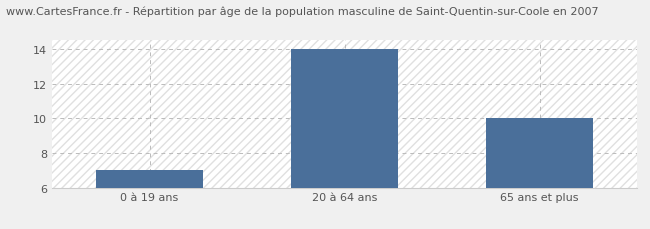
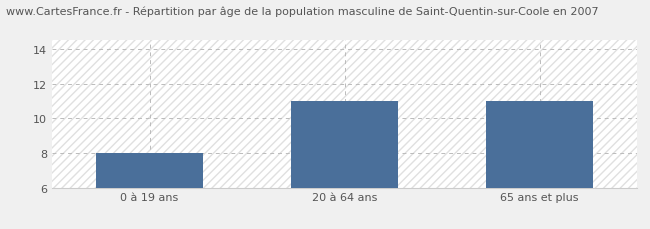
0 à 19 ans: 7 -> 8
20 à 64 ans: 14 -> 11
65 ans et plus: 10 -> 11
